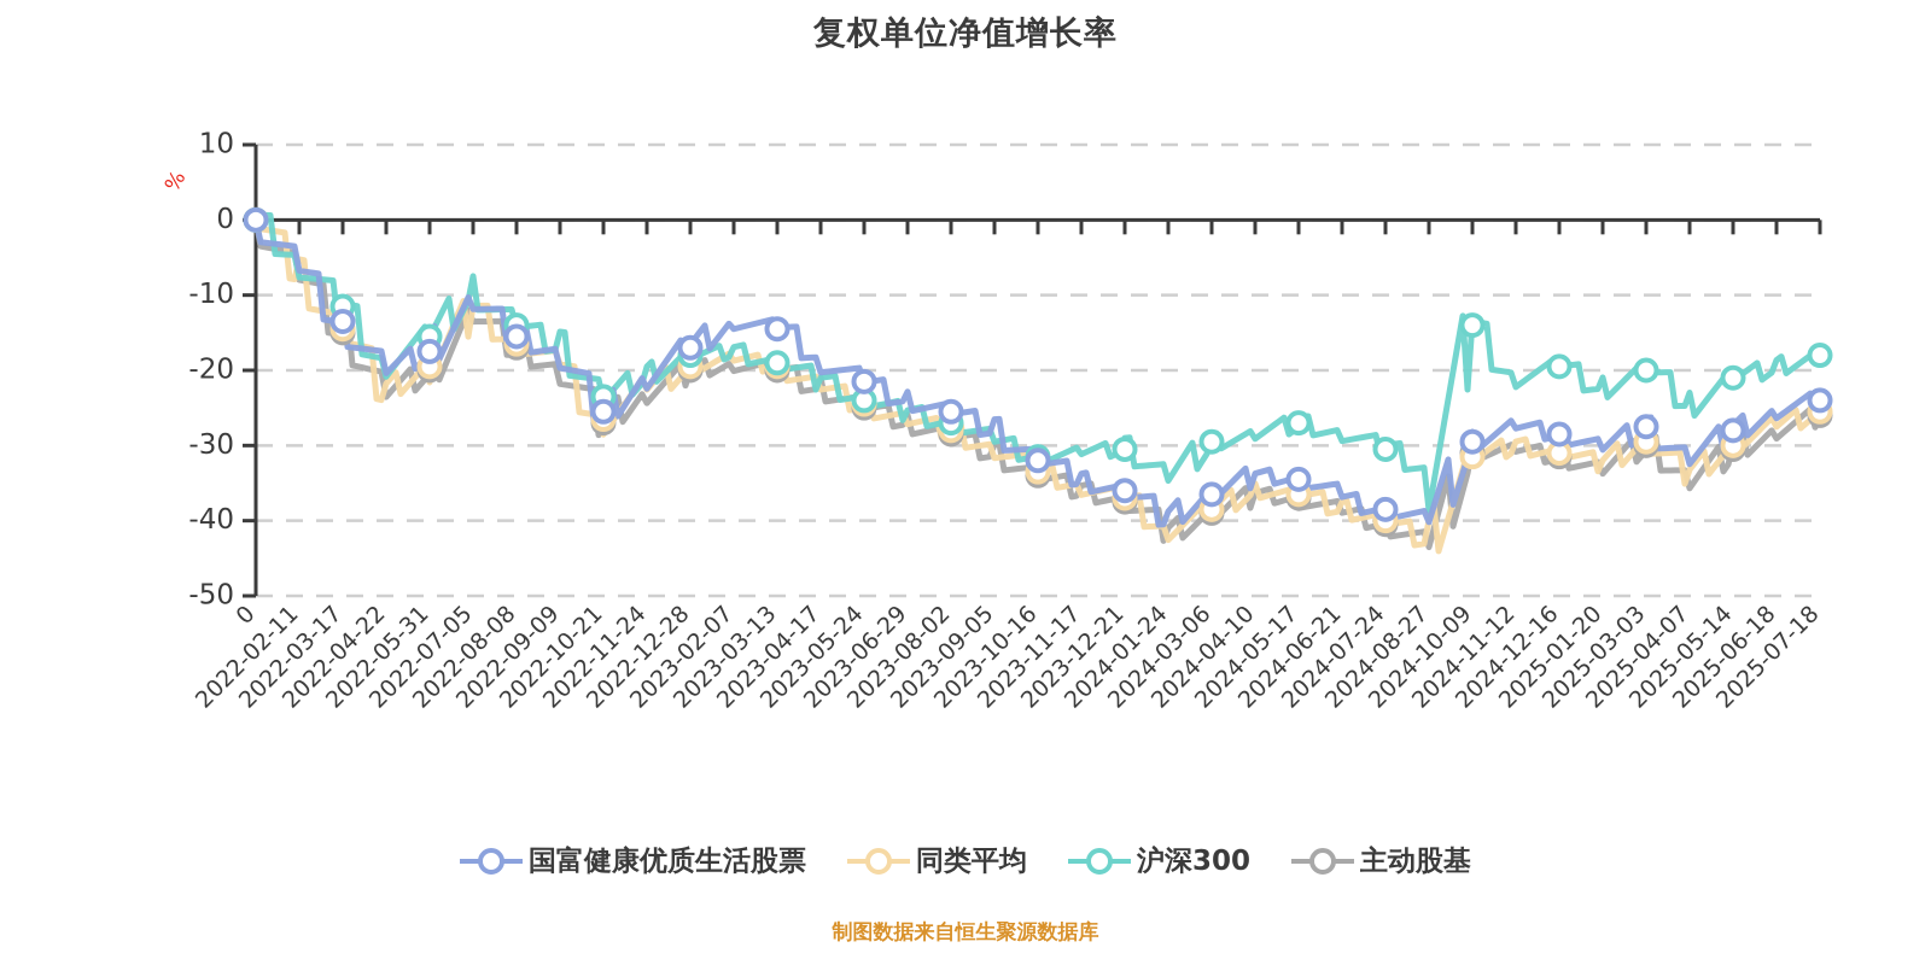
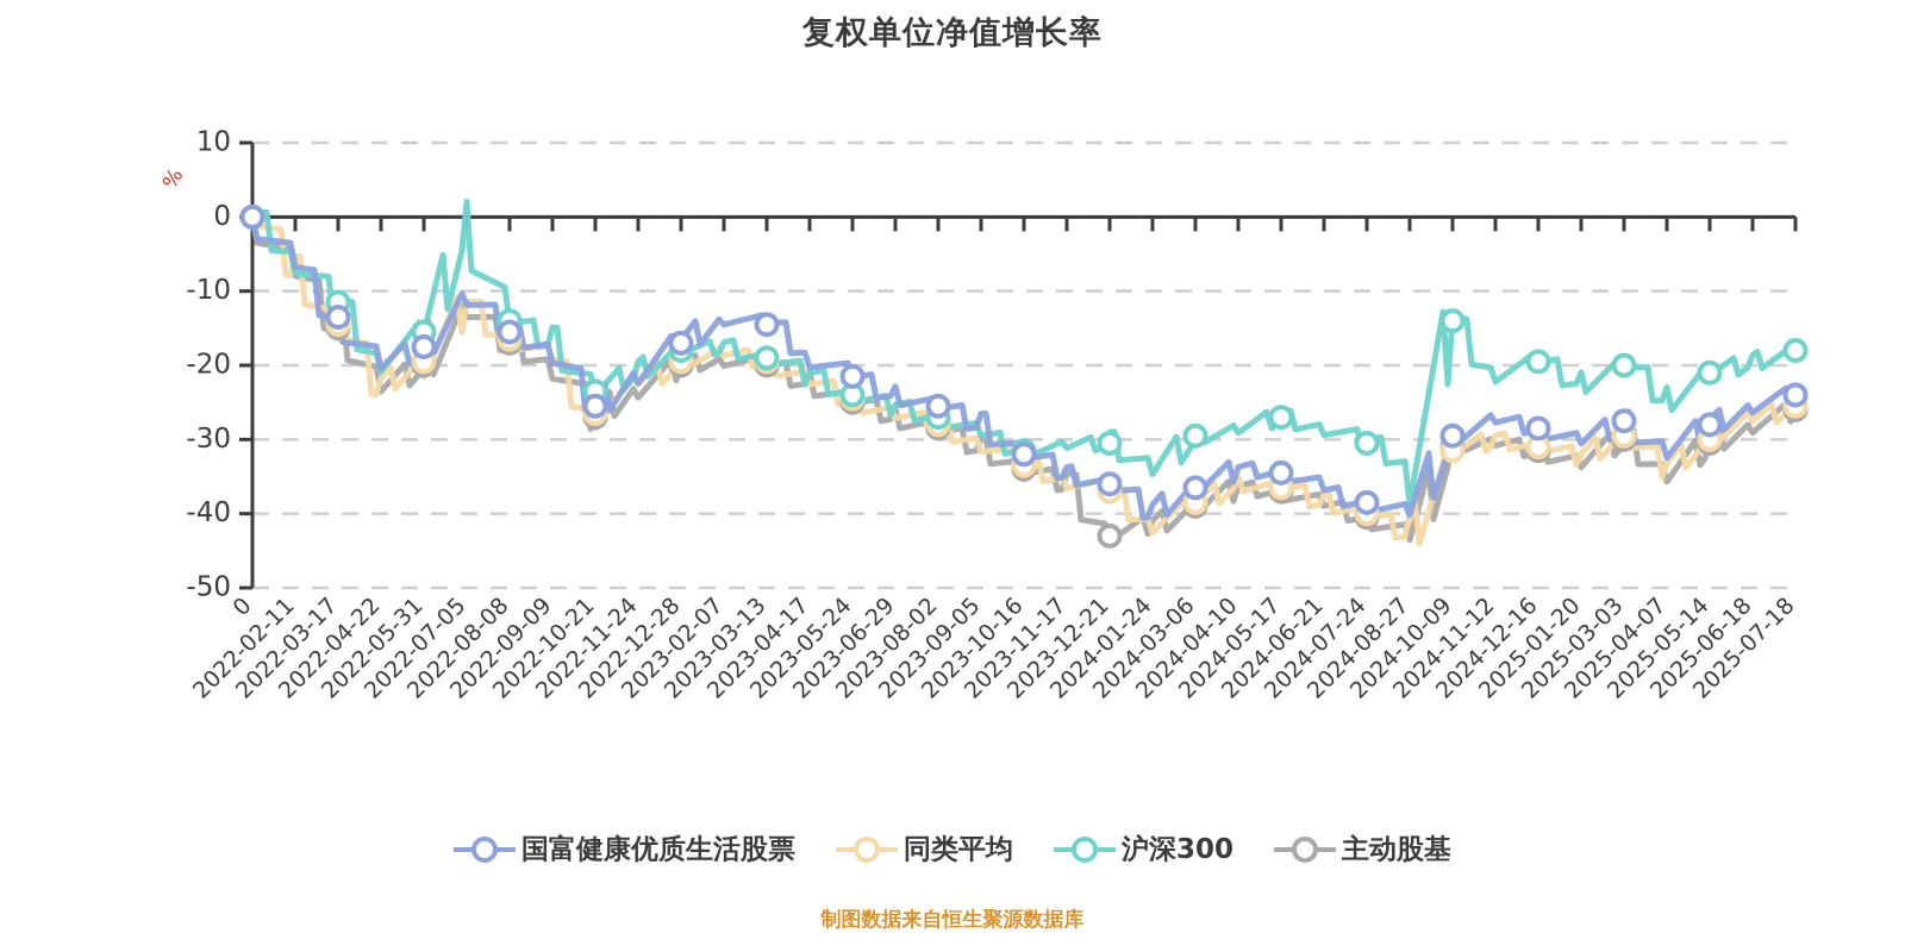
沪深300/2022-07-05: -10 -> -2
主动股基/2023-12-21: -38 -> -43
